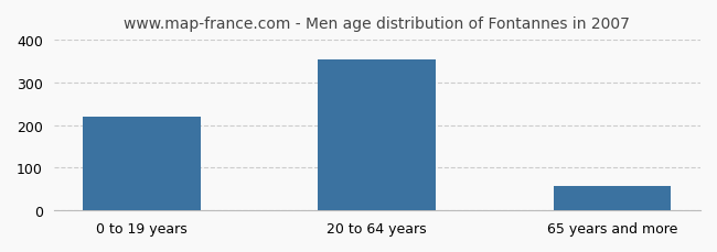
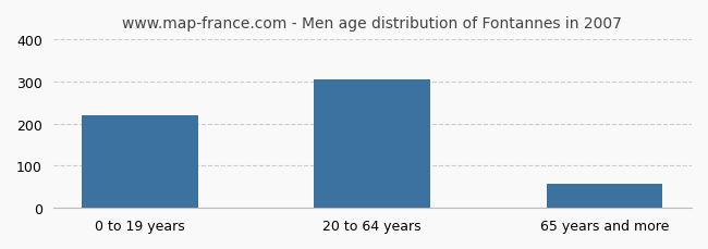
20 to 64 years: 355 -> 305
